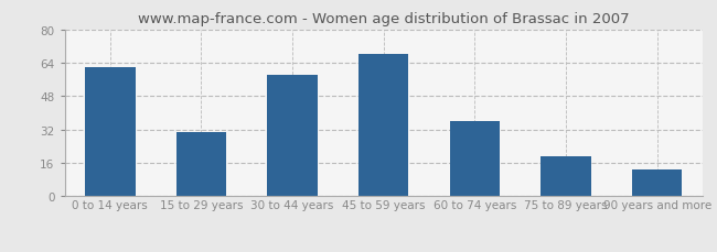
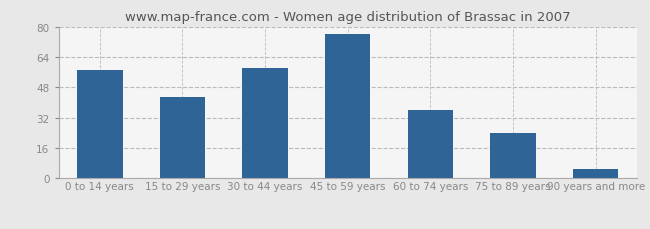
0 to 14 years: 62 -> 57
15 to 29 years: 31 -> 43
45 to 59 years: 68 -> 76
75 to 89 years: 19 -> 24
90 years and more: 13 -> 5
